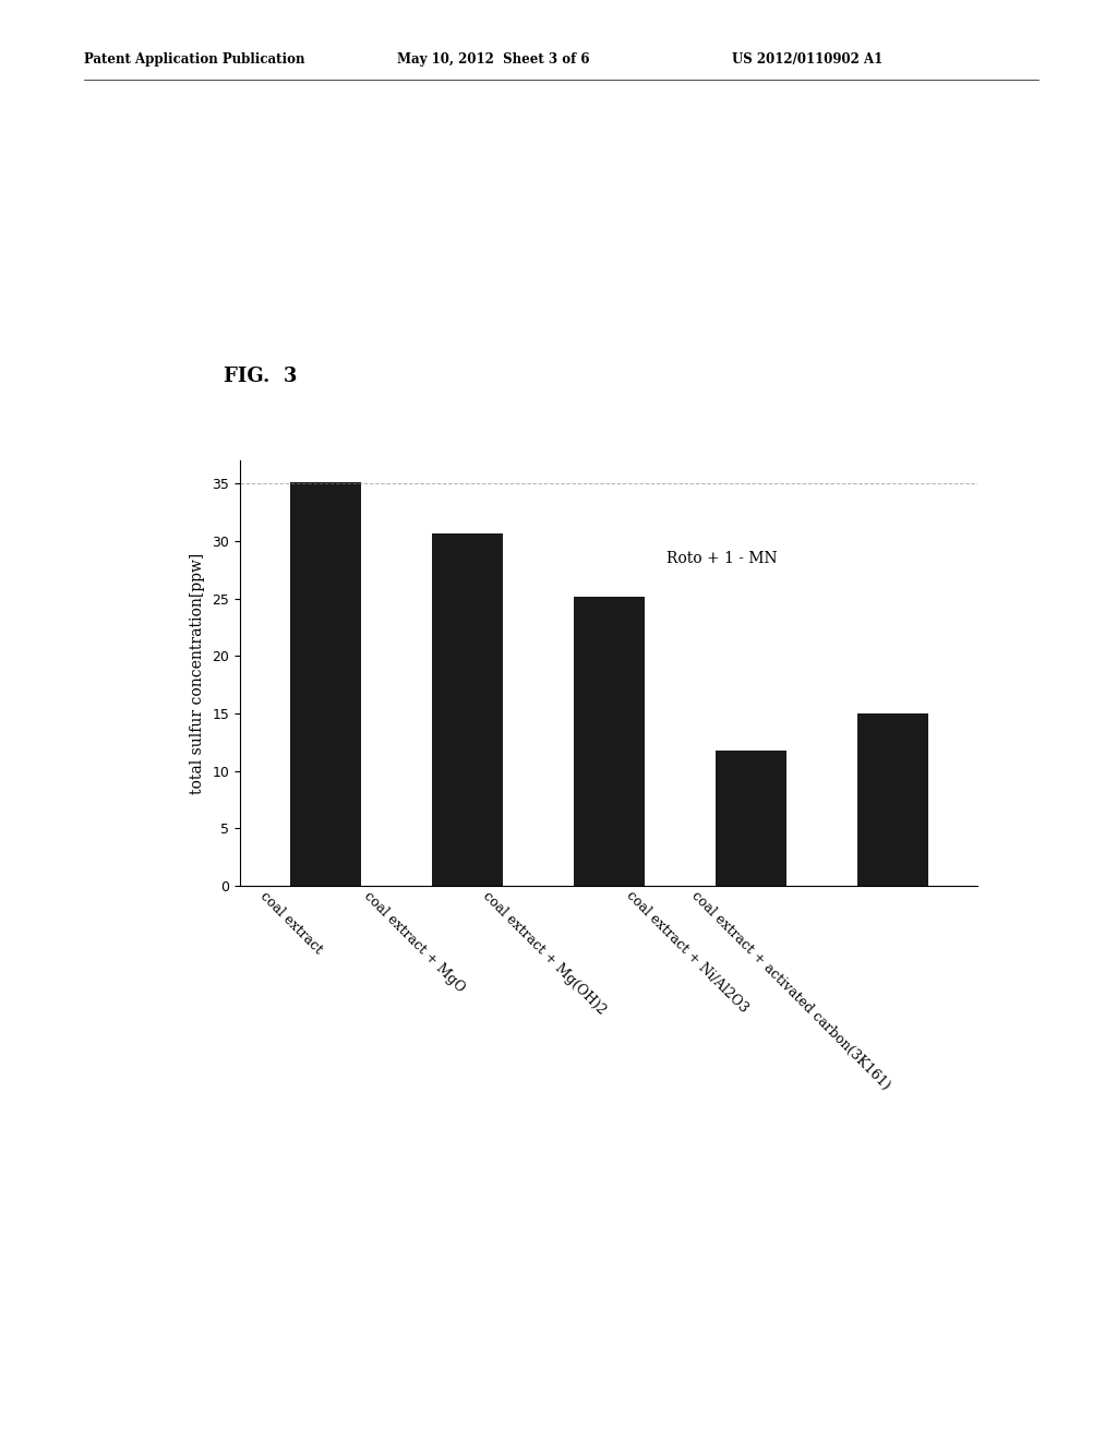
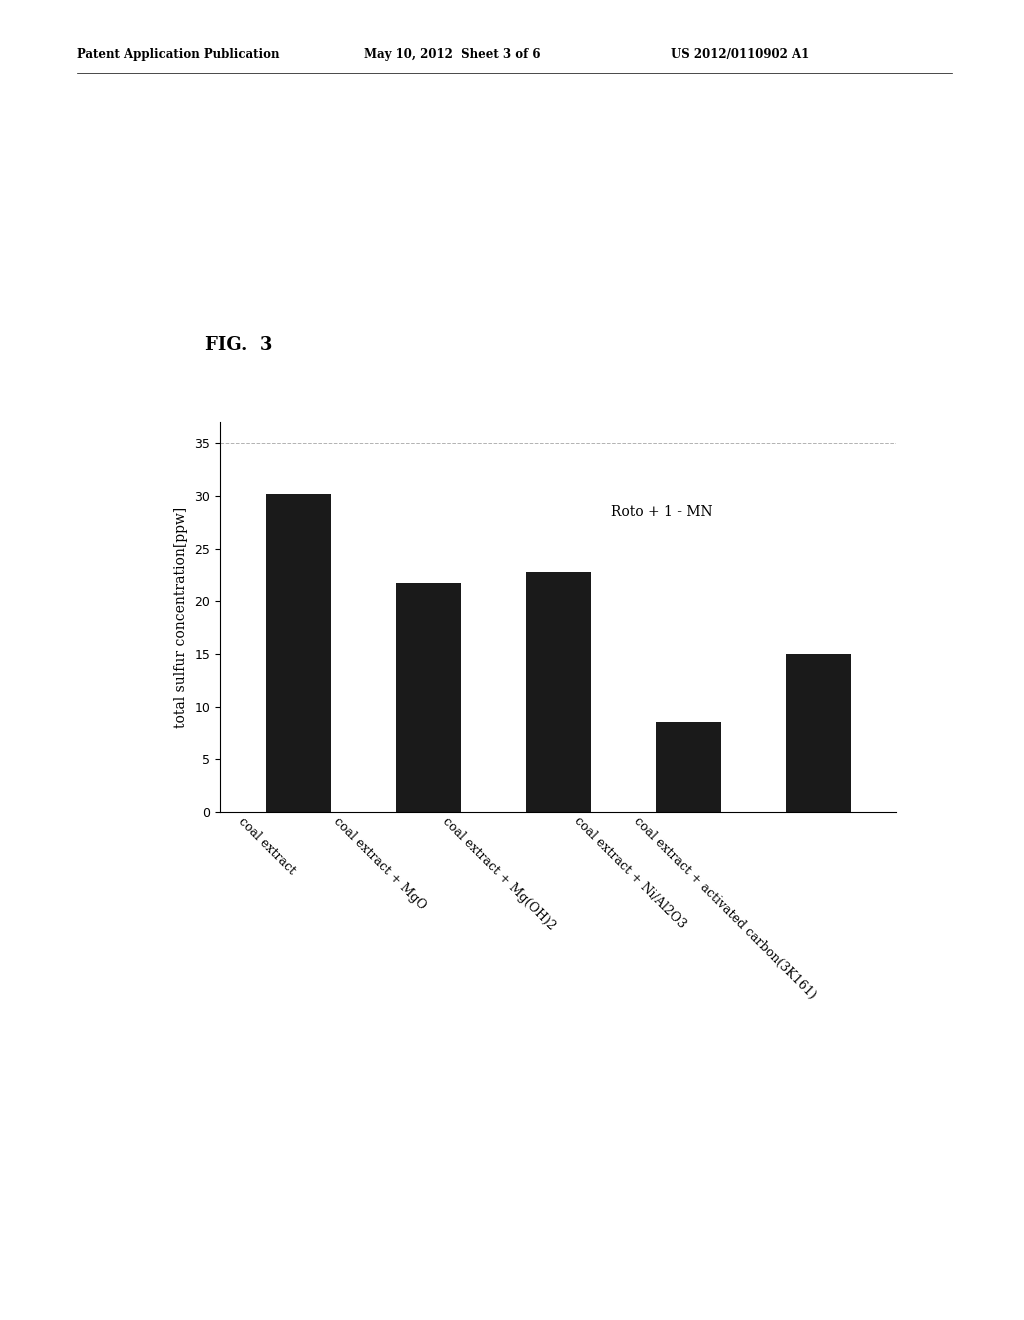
coal extract: 35.1 -> 30.2
coal extract + MgO: 30.7 -> 21.7
coal extract + Mg(OH)2: 25.2 -> 22.8
coal extract + Ni/Al2O3: 11.8 -> 8.5
